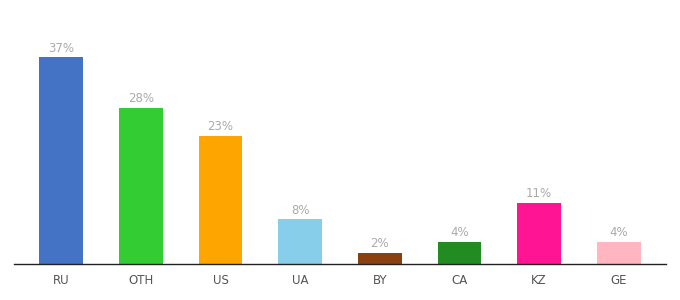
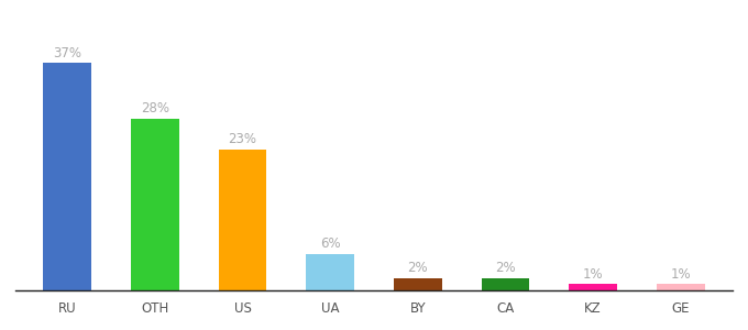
UA: 8% -> 6%
CA: 4% -> 2%
KZ: 11% -> 1%
GE: 4% -> 1%
